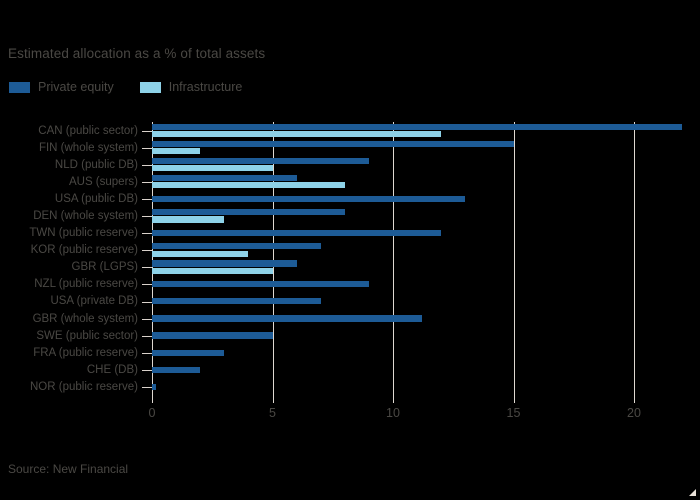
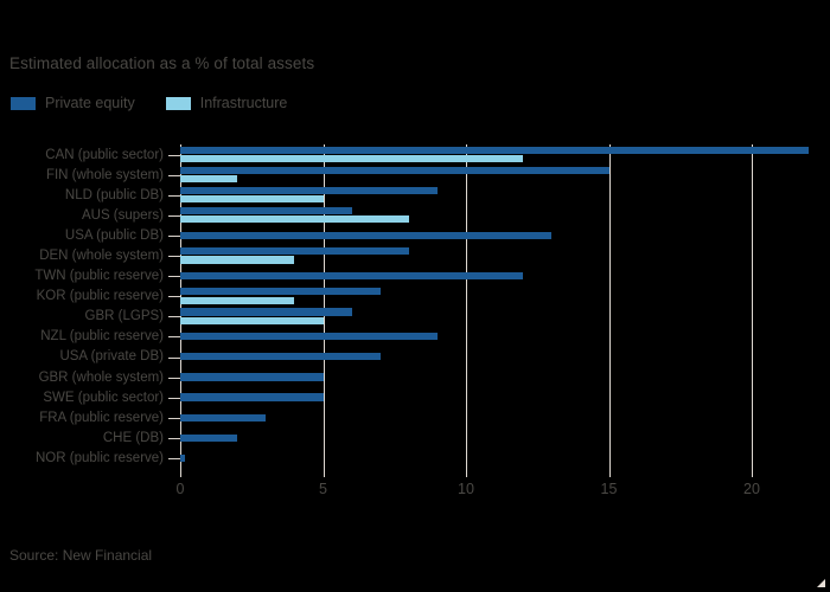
Infrastructure/DEN (whole system): 3 -> 4
Private equity/GBR (whole system): 11.2 -> 5.0
